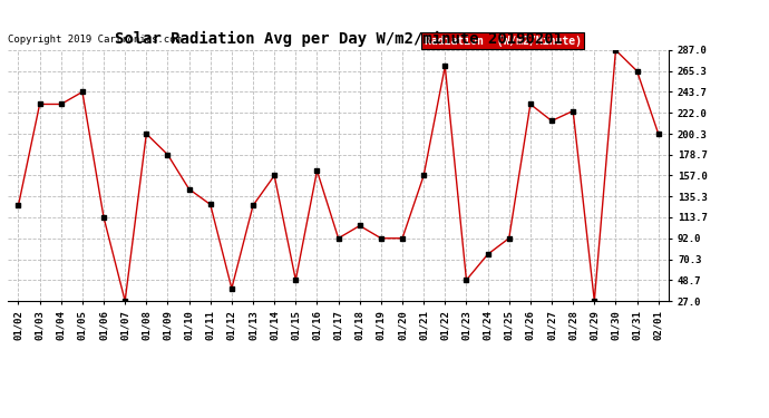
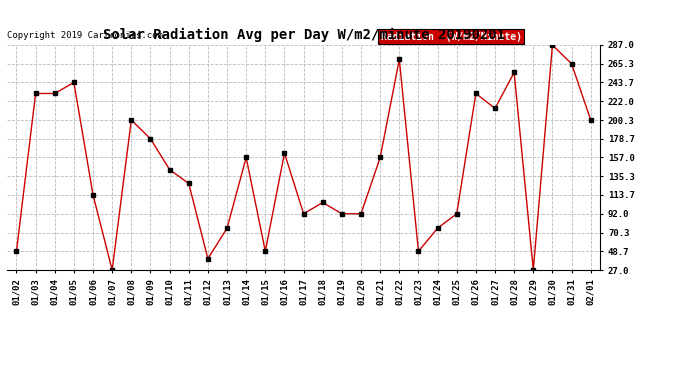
01/02: 126 -> 49
01/13: 126 -> 75
01/28: 224 -> 255
